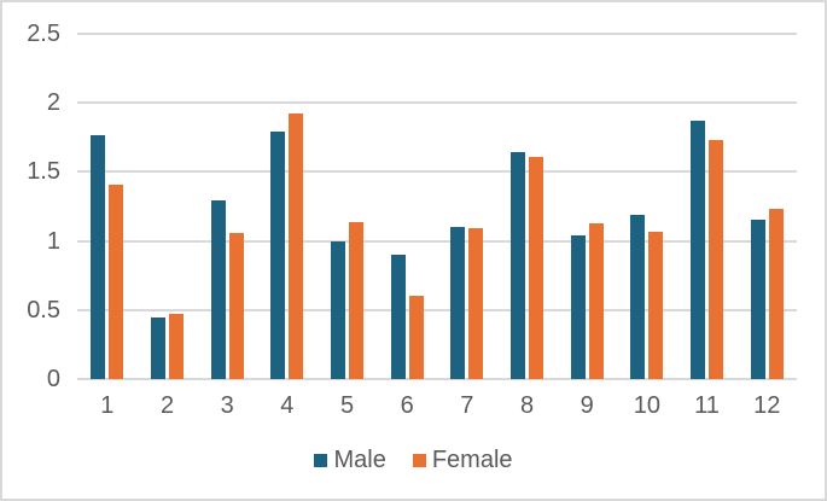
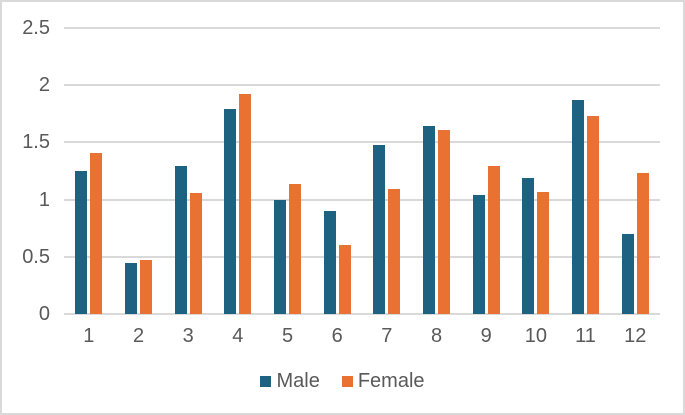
Male/1: 1.77 -> 1.25
Male/7: 1.10 -> 1.48
Female/9: 1.13 -> 1.29
Male/12: 1.15 -> 0.70
